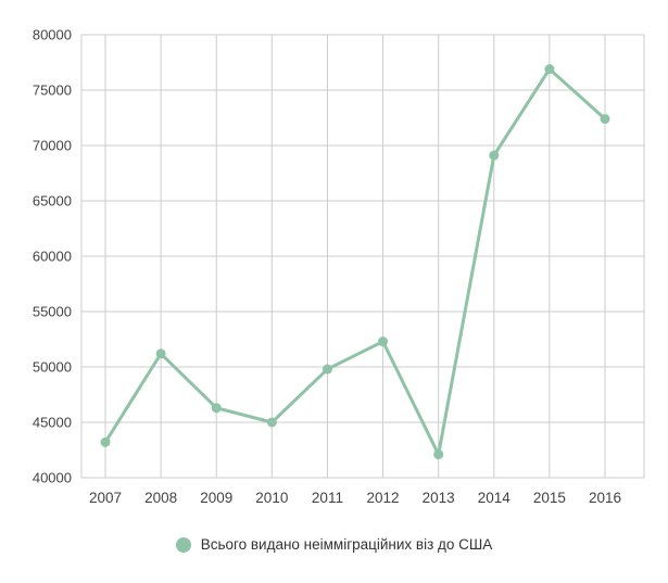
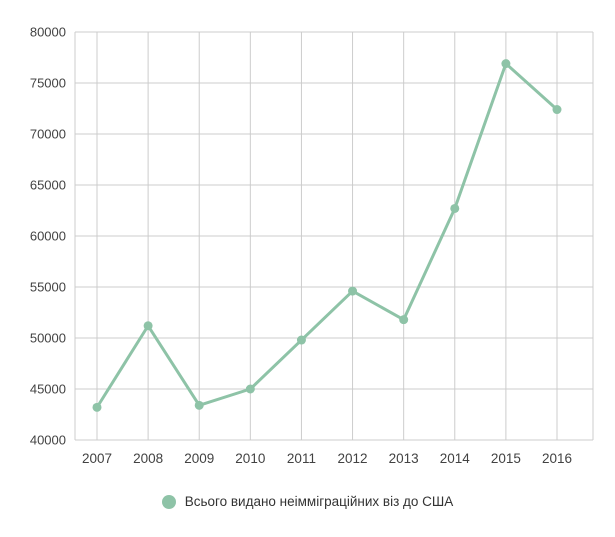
2009: 46300 -> 43400
2012: 52300 -> 54600
2013: 42100 -> 51800
2014: 69100 -> 62700
